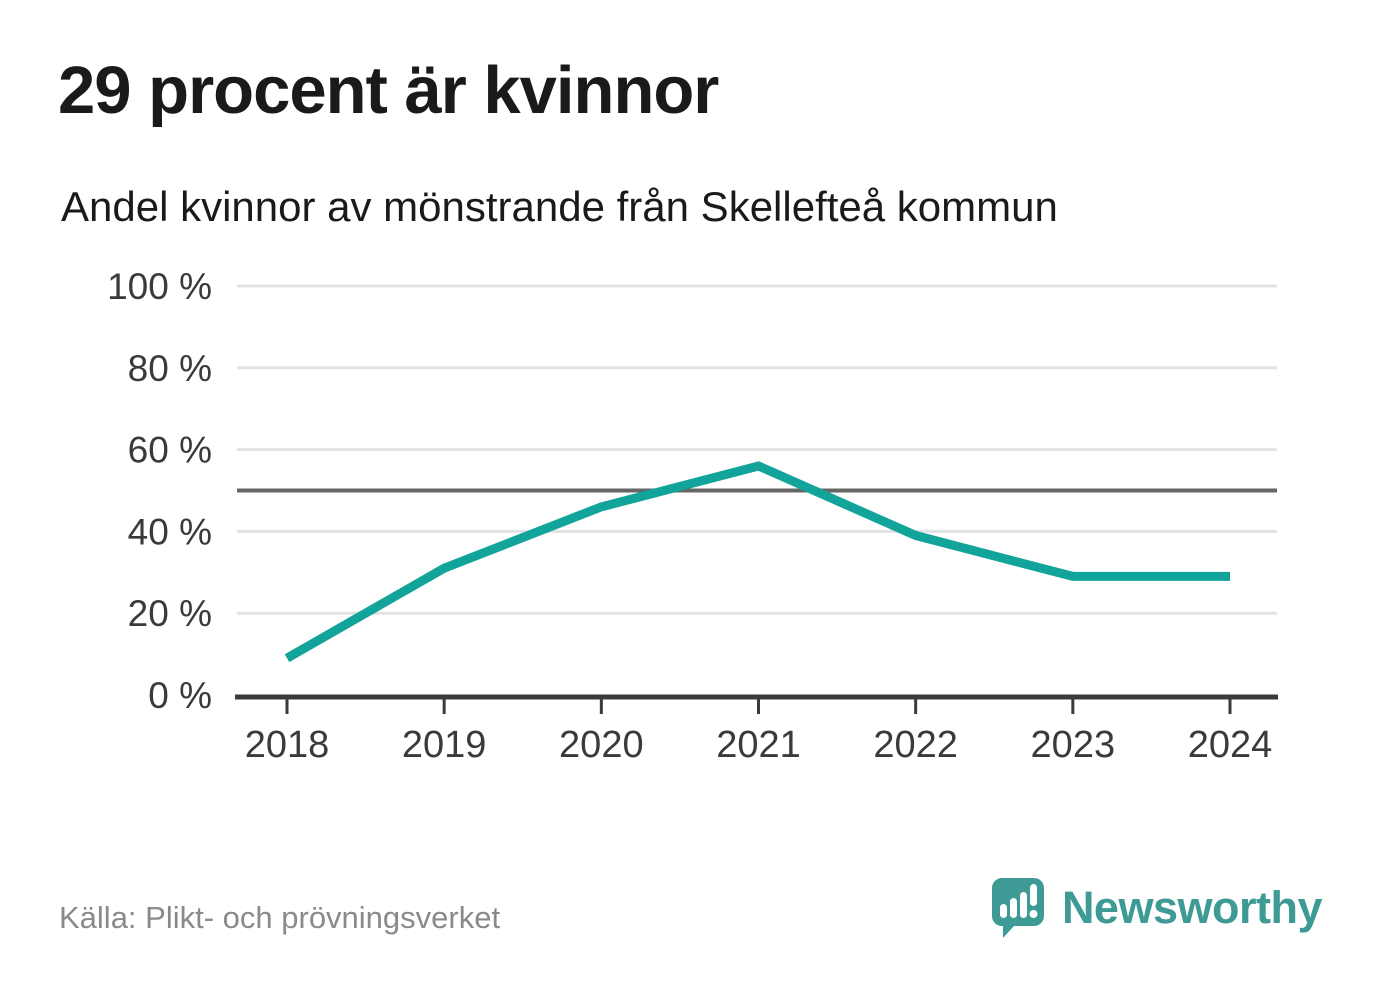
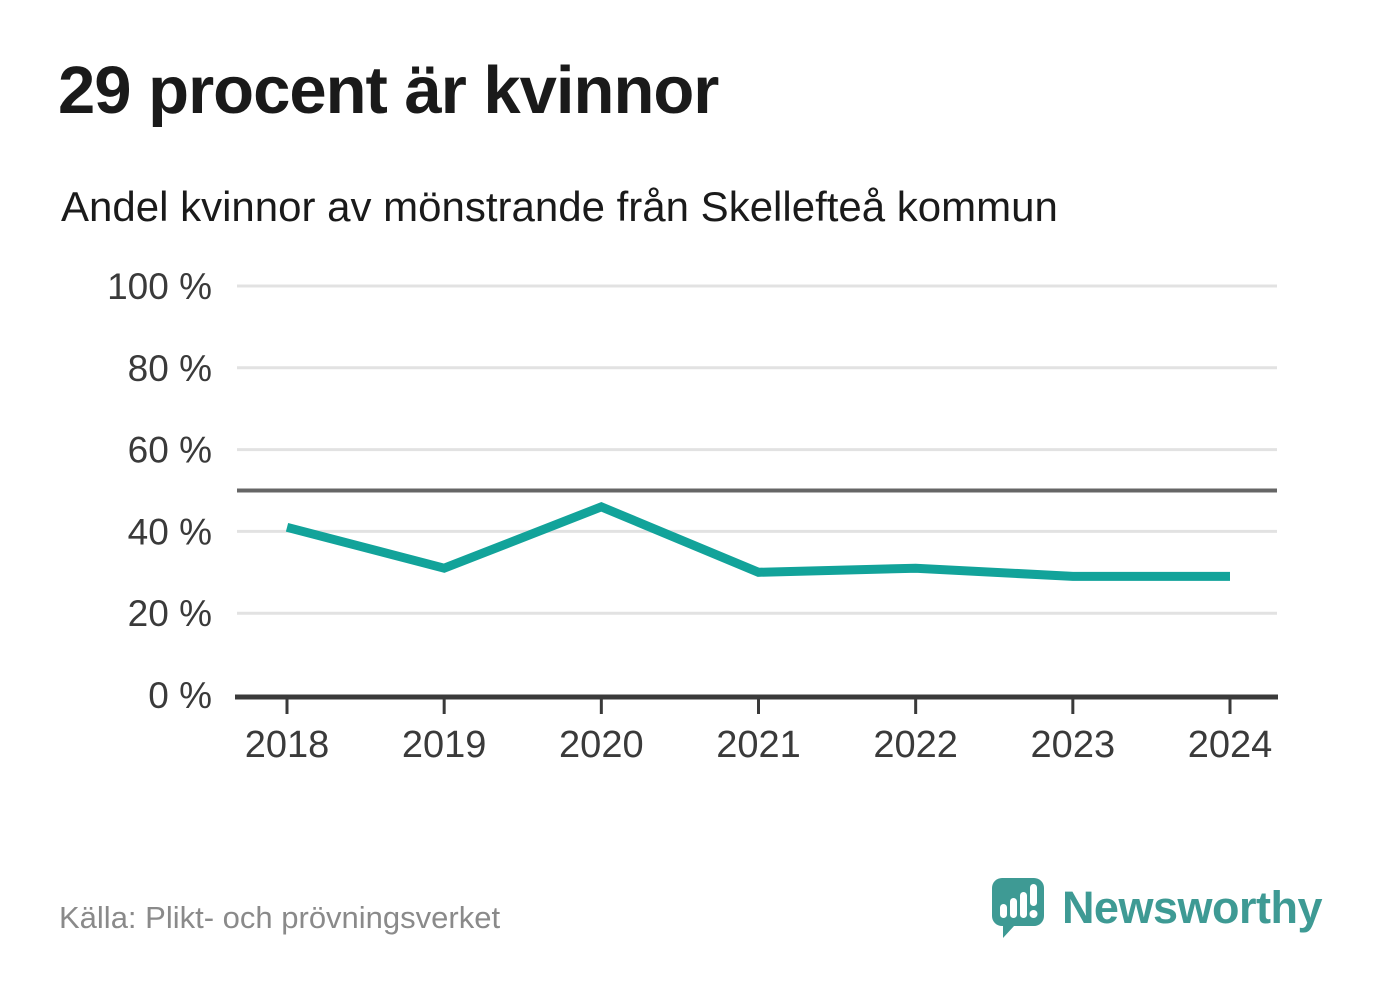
2018: 9% -> 41%
2021: 56% -> 30%
2022: 39% -> 31%
